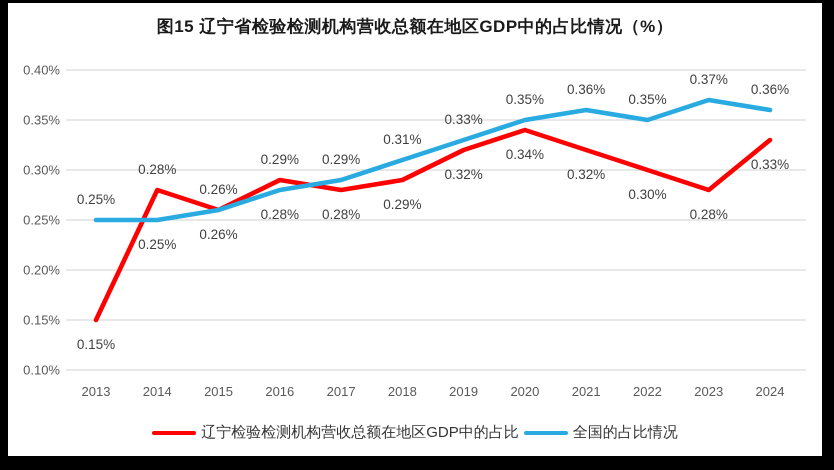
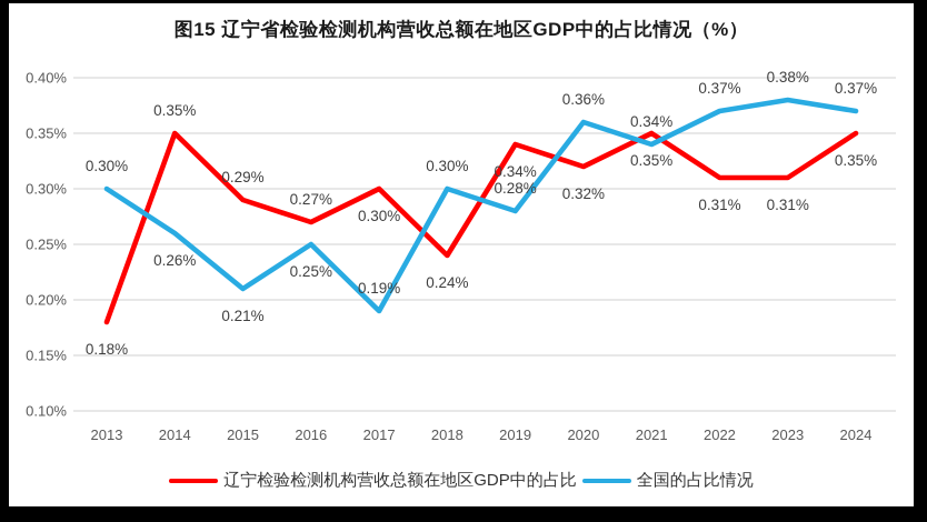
辽宁检验检测机构营收总额在地区GDP中的占比/2013: 0.15% -> 0.18%
全国的占比情况/2013: 0.25% -> 0.30%
辽宁检验检测机构营收总额在地区GDP中的占比/2014: 0.28% -> 0.35%
全国的占比情况/2014: 0.25% -> 0.26%
辽宁检验检测机构营收总额在地区GDP中的占比/2015: 0.26% -> 0.29%
全国的占比情况/2015: 0.26% -> 0.21%
辽宁检验检测机构营收总额在地区GDP中的占比/2016: 0.29% -> 0.27%
全国的占比情况/2016: 0.28% -> 0.25%
辽宁检验检测机构营收总额在地区GDP中的占比/2017: 0.28% -> 0.30%
全国的占比情况/2017: 0.29% -> 0.19%
辽宁检验检测机构营收总额在地区GDP中的占比/2018: 0.29% -> 0.24%
全国的占比情况/2018: 0.31% -> 0.30%
辽宁检验检测机构营收总额在地区GDP中的占比/2019: 0.32% -> 0.34%
全国的占比情况/2019: 0.33% -> 0.28%
辽宁检验检测机构营收总额在地区GDP中的占比/2020: 0.34% -> 0.32%
全国的占比情况/2020: 0.35% -> 0.36%
辽宁检验检测机构营收总额在地区GDP中的占比/2021: 0.32% -> 0.35%
全国的占比情况/2021: 0.36% -> 0.34%
辽宁检验检测机构营收总额在地区GDP中的占比/2022: 0.30% -> 0.31%
全国的占比情况/2022: 0.35% -> 0.37%
辽宁检验检测机构营收总额在地区GDP中的占比/2023: 0.28% -> 0.31%
全国的占比情况/2023: 0.37% -> 0.38%
辽宁检验检测机构营收总额在地区GDP中的占比/2024: 0.33% -> 0.35%
全国的占比情况/2024: 0.36% -> 0.37%
